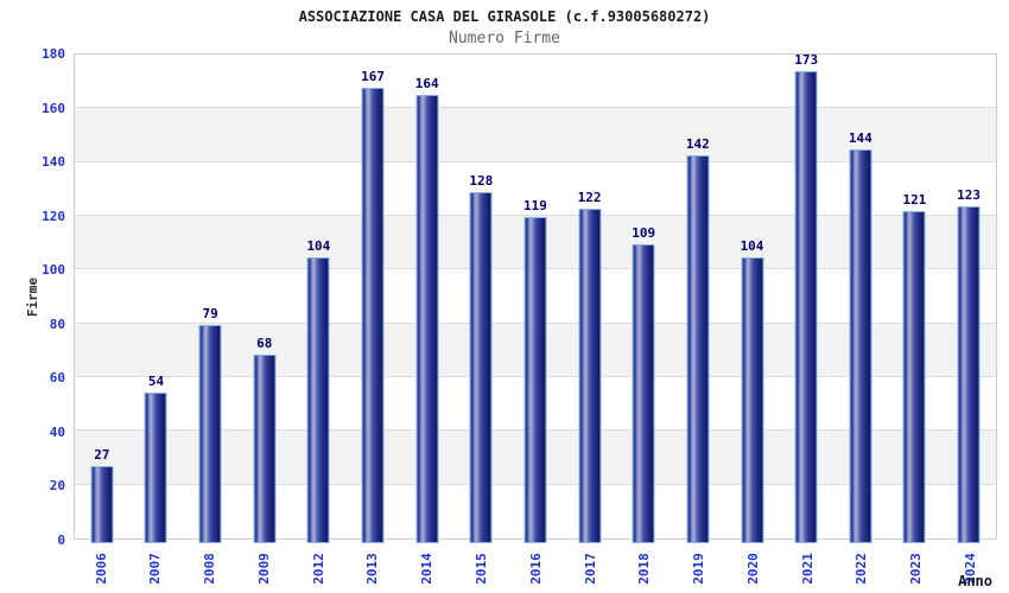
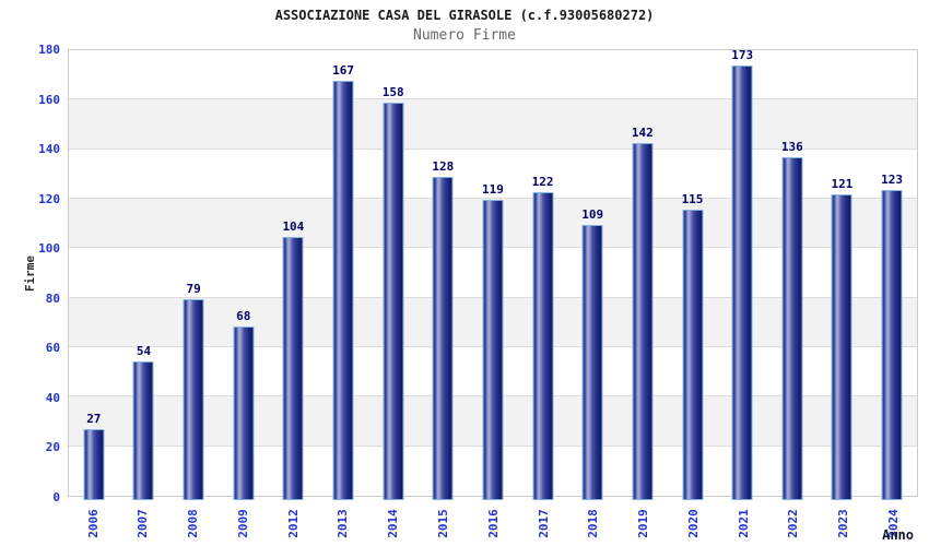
2014: 164 -> 158
2020: 104 -> 115
2022: 144 -> 136
